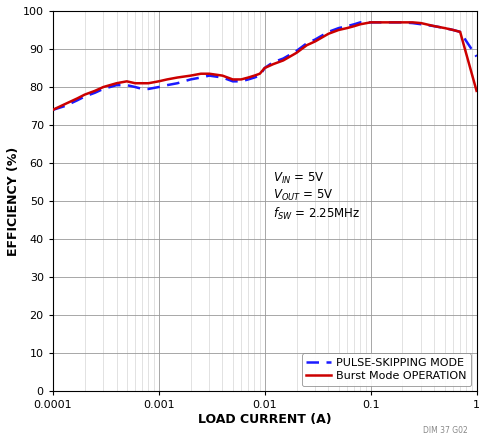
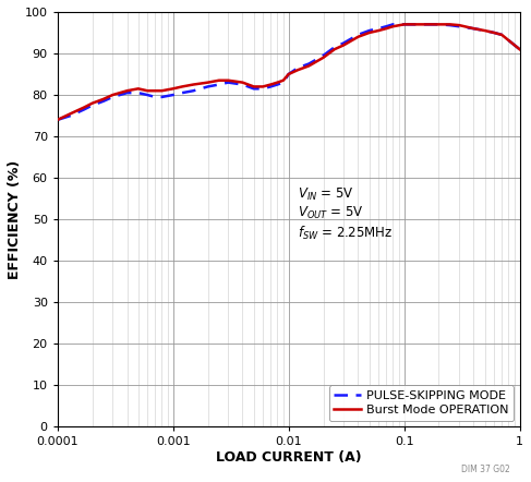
Burst Mode OPERATION/1: 79.0 -> 91.0
PULSE-SKIPPING MODE/1: 88.0 -> 91.0
